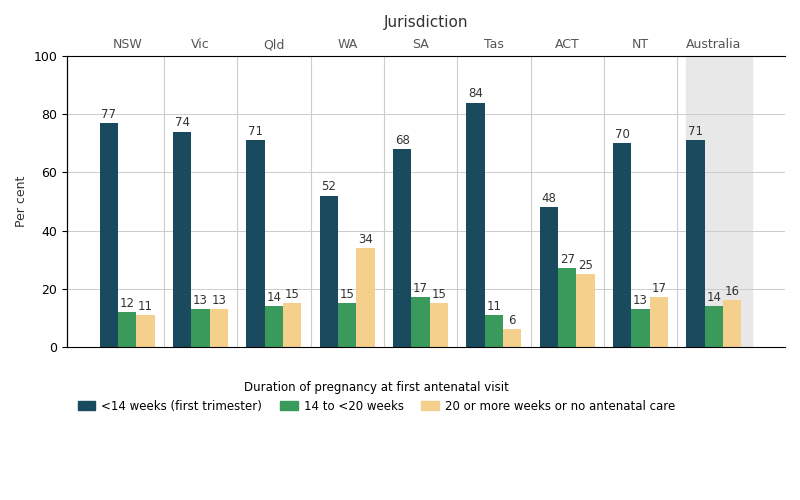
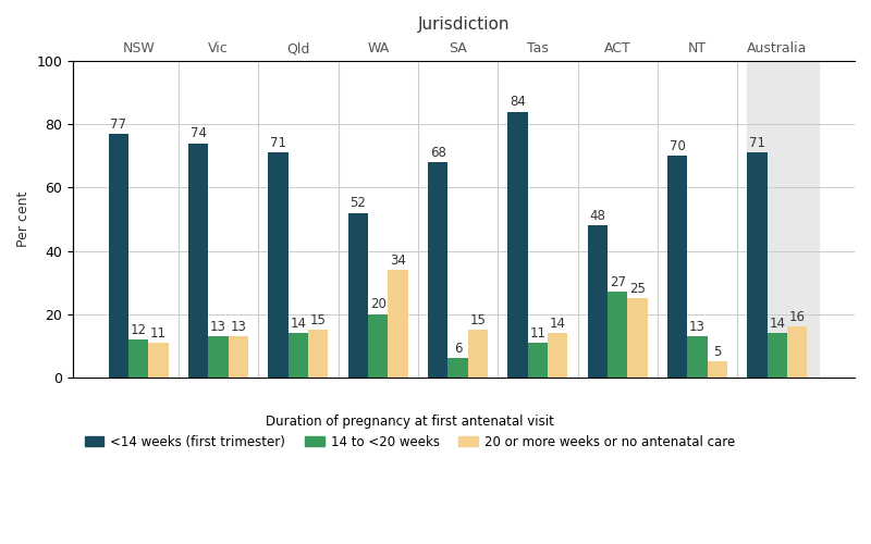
14 to <20 weeks/WA: 15 -> 20
14 to <20 weeks/SA: 17 -> 6
20 or more weeks or no antenatal care/Tas: 6 -> 14
20 or more weeks or no antenatal care/NT: 17 -> 5
